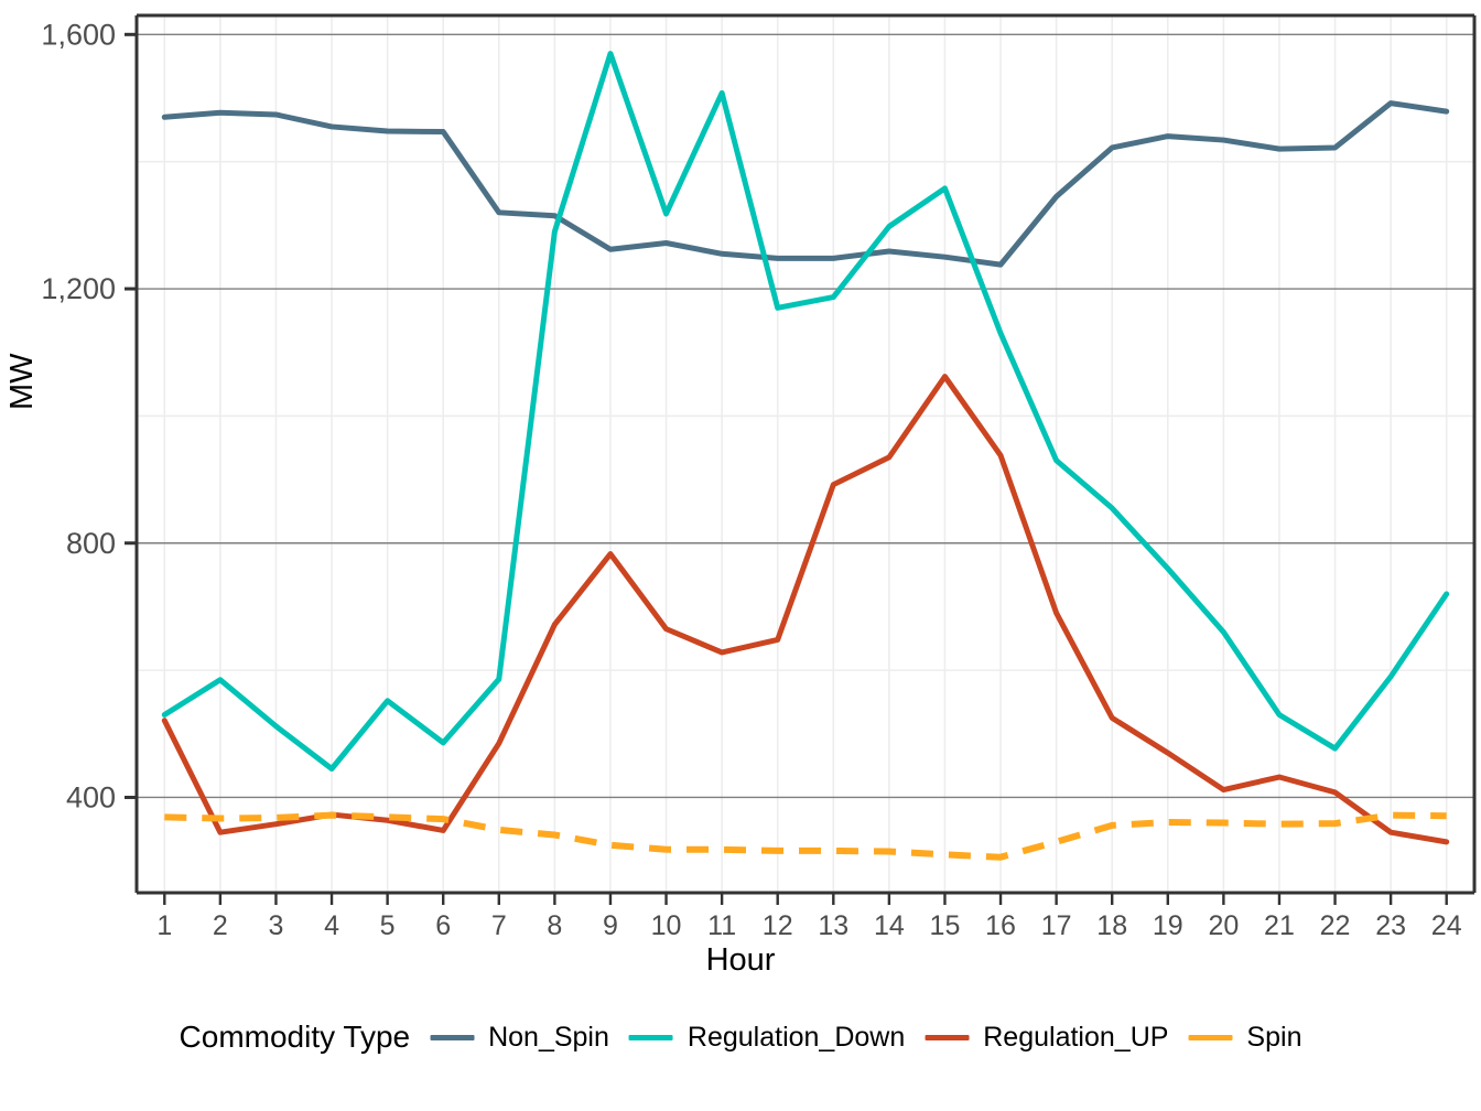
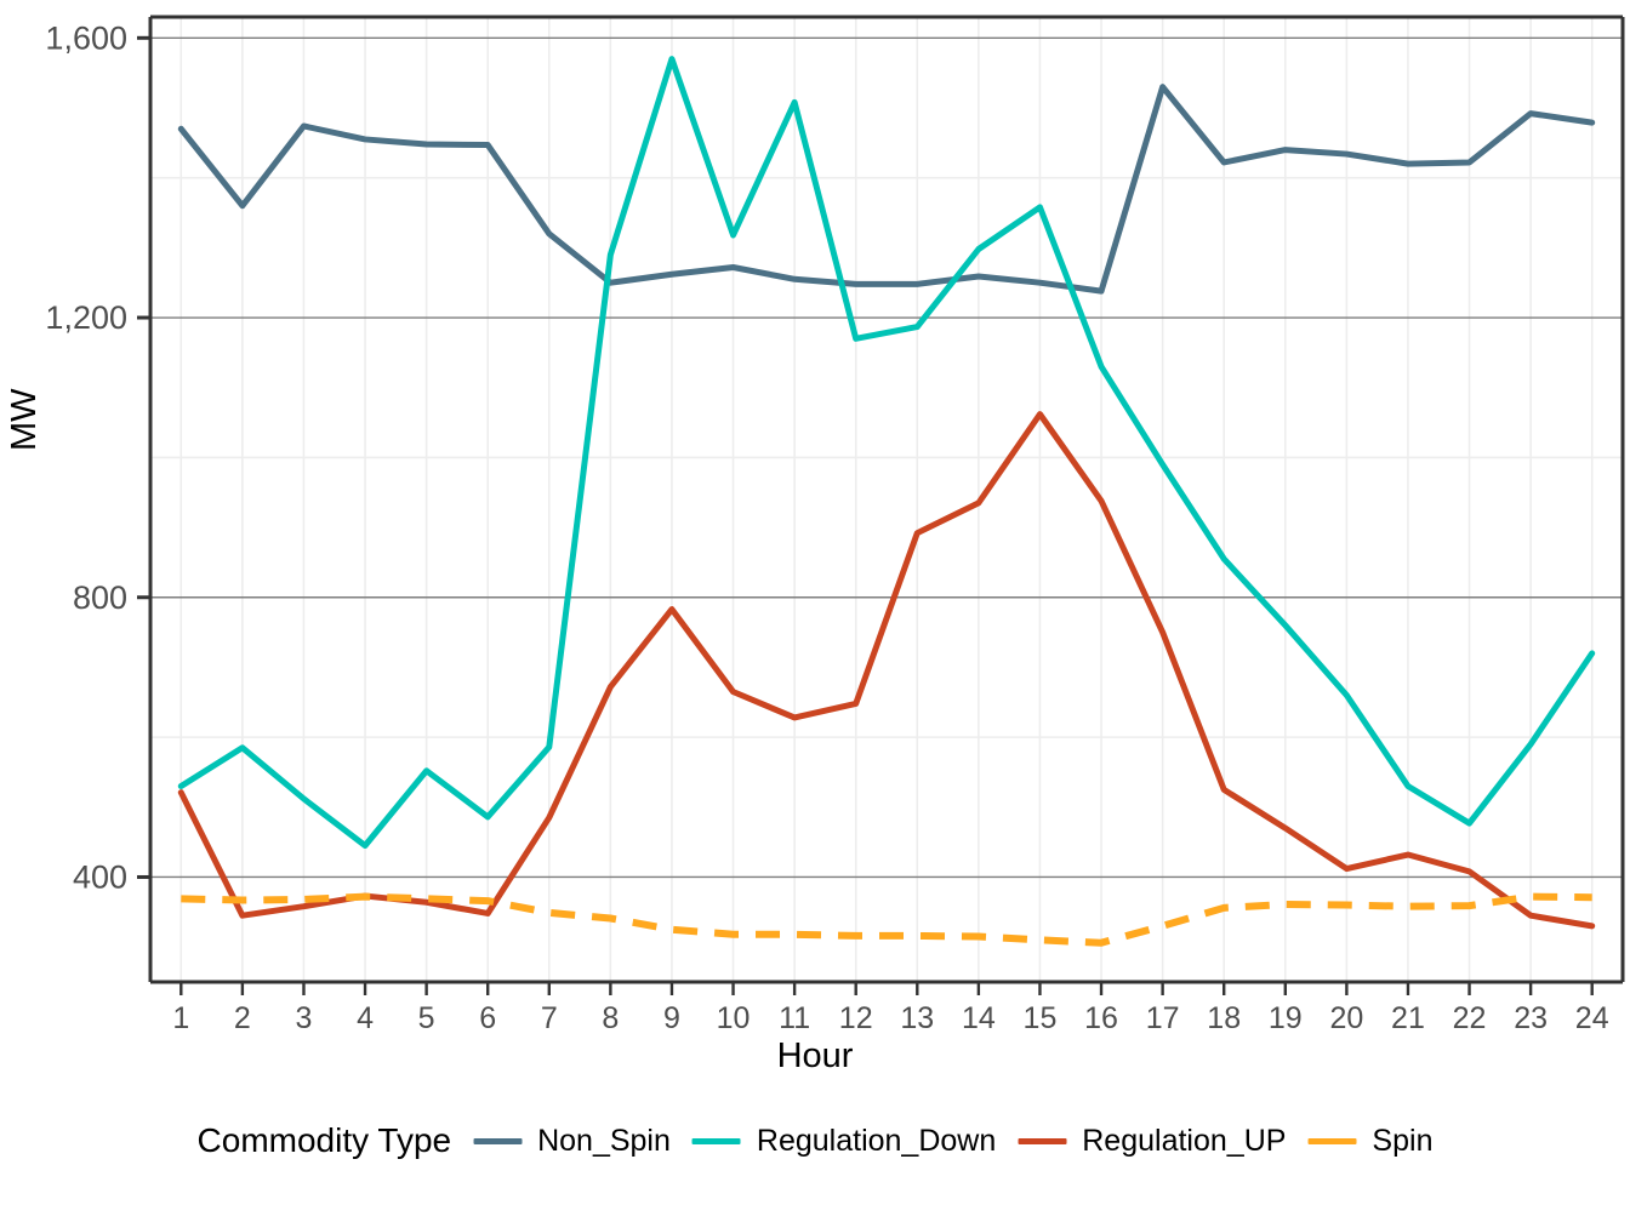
Non_Spin/2: 1480 -> 1360
Non_Spin/8: 1320 -> 1250
Non_Spin/17: 1340 -> 1530
Regulation_Down/17: 930 -> 990
Regulation_UP/17: 690 -> 750
